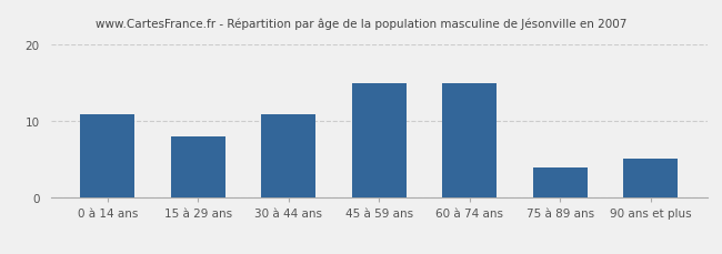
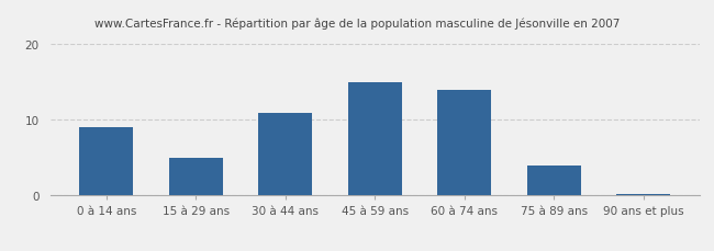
0 à 14 ans: 11.0 -> 9.0
15 à 29 ans: 8.0 -> 5.0
60 à 74 ans: 15.0 -> 14.0
90 ans et plus: 5.2 -> 0.2
